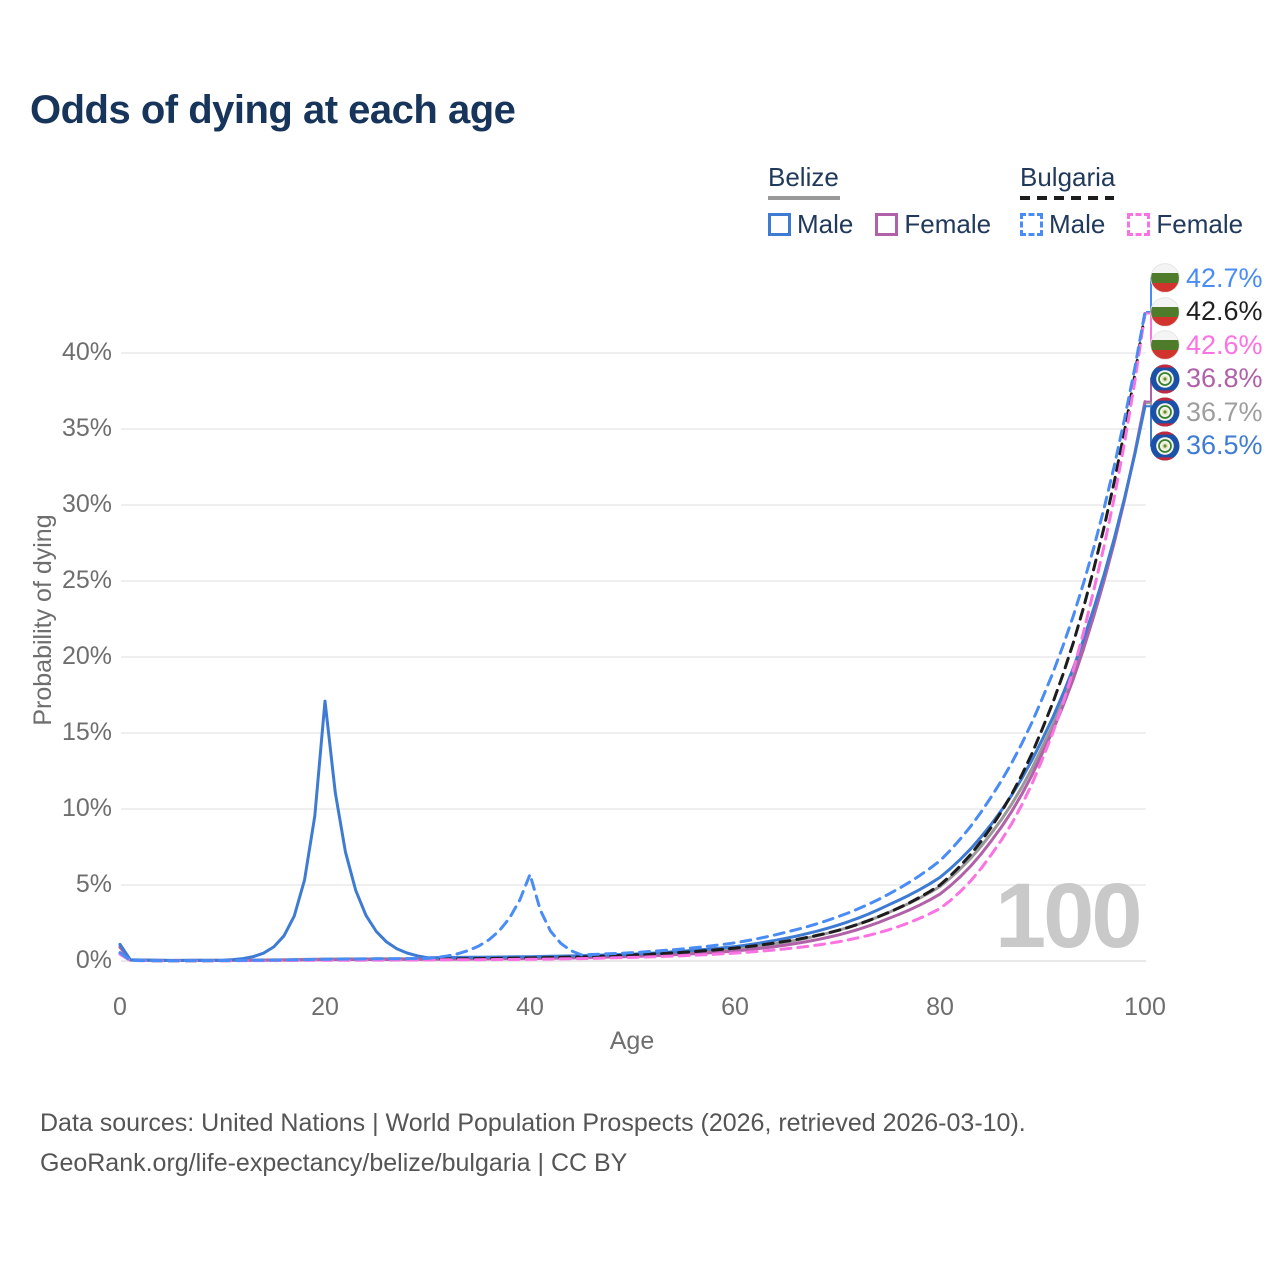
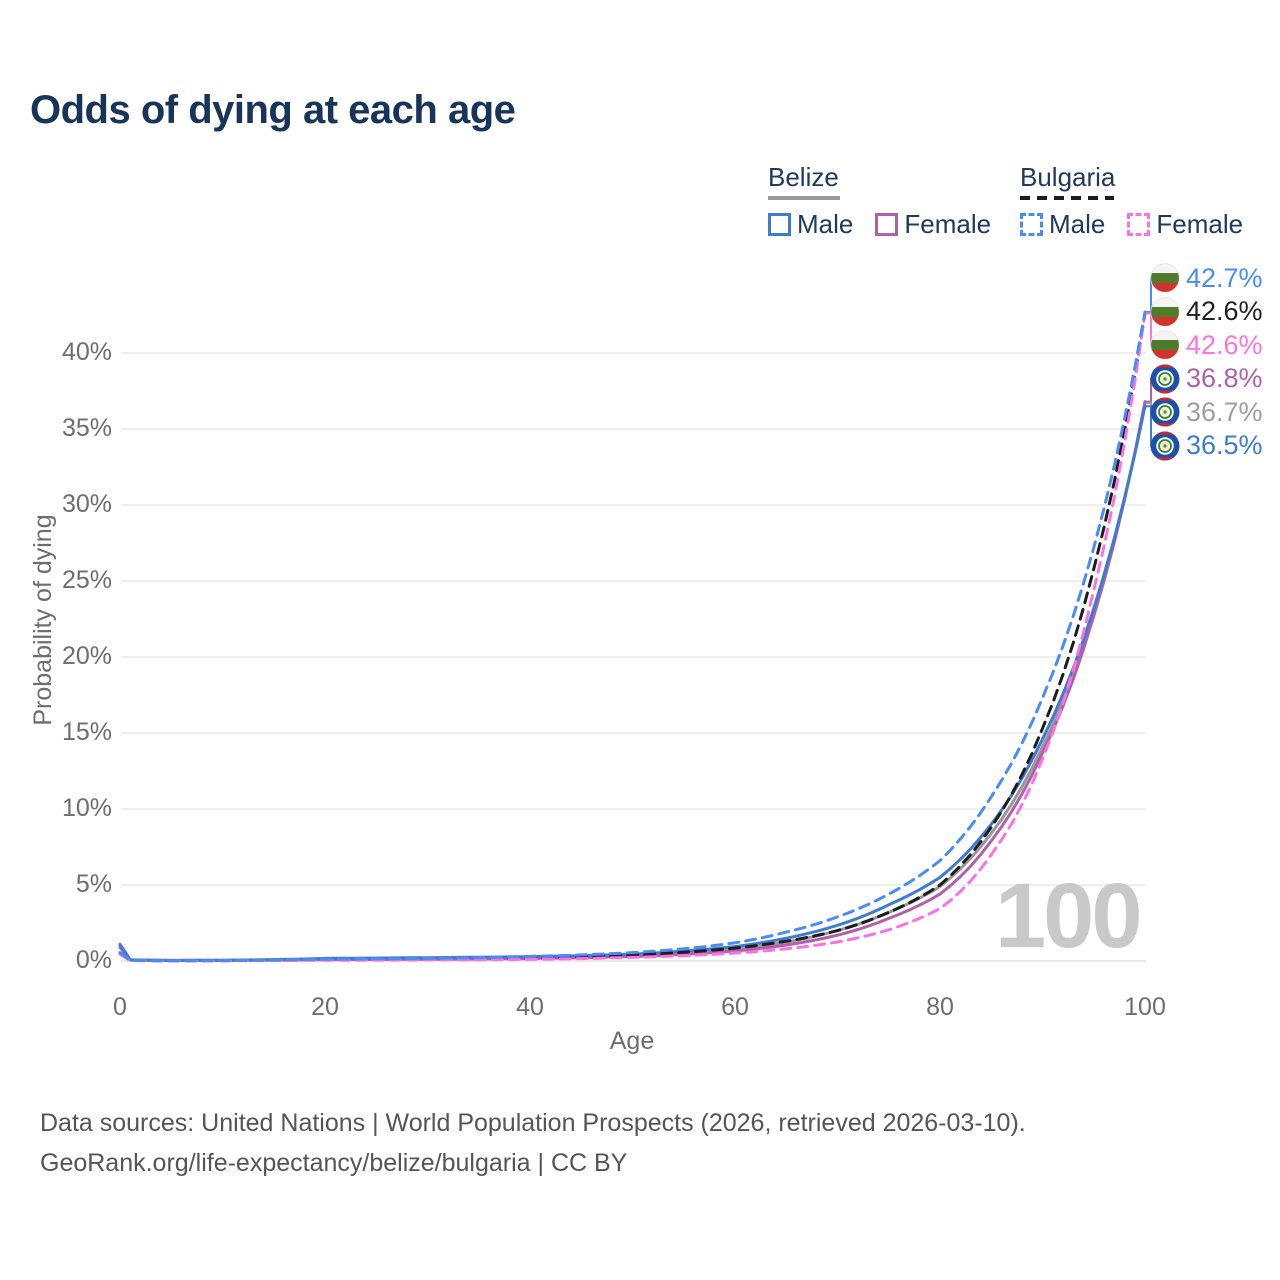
Belize Male/20: 17.1% -> 0.2%
Bulgaria Male/40: 5.7% -> 0.3%
